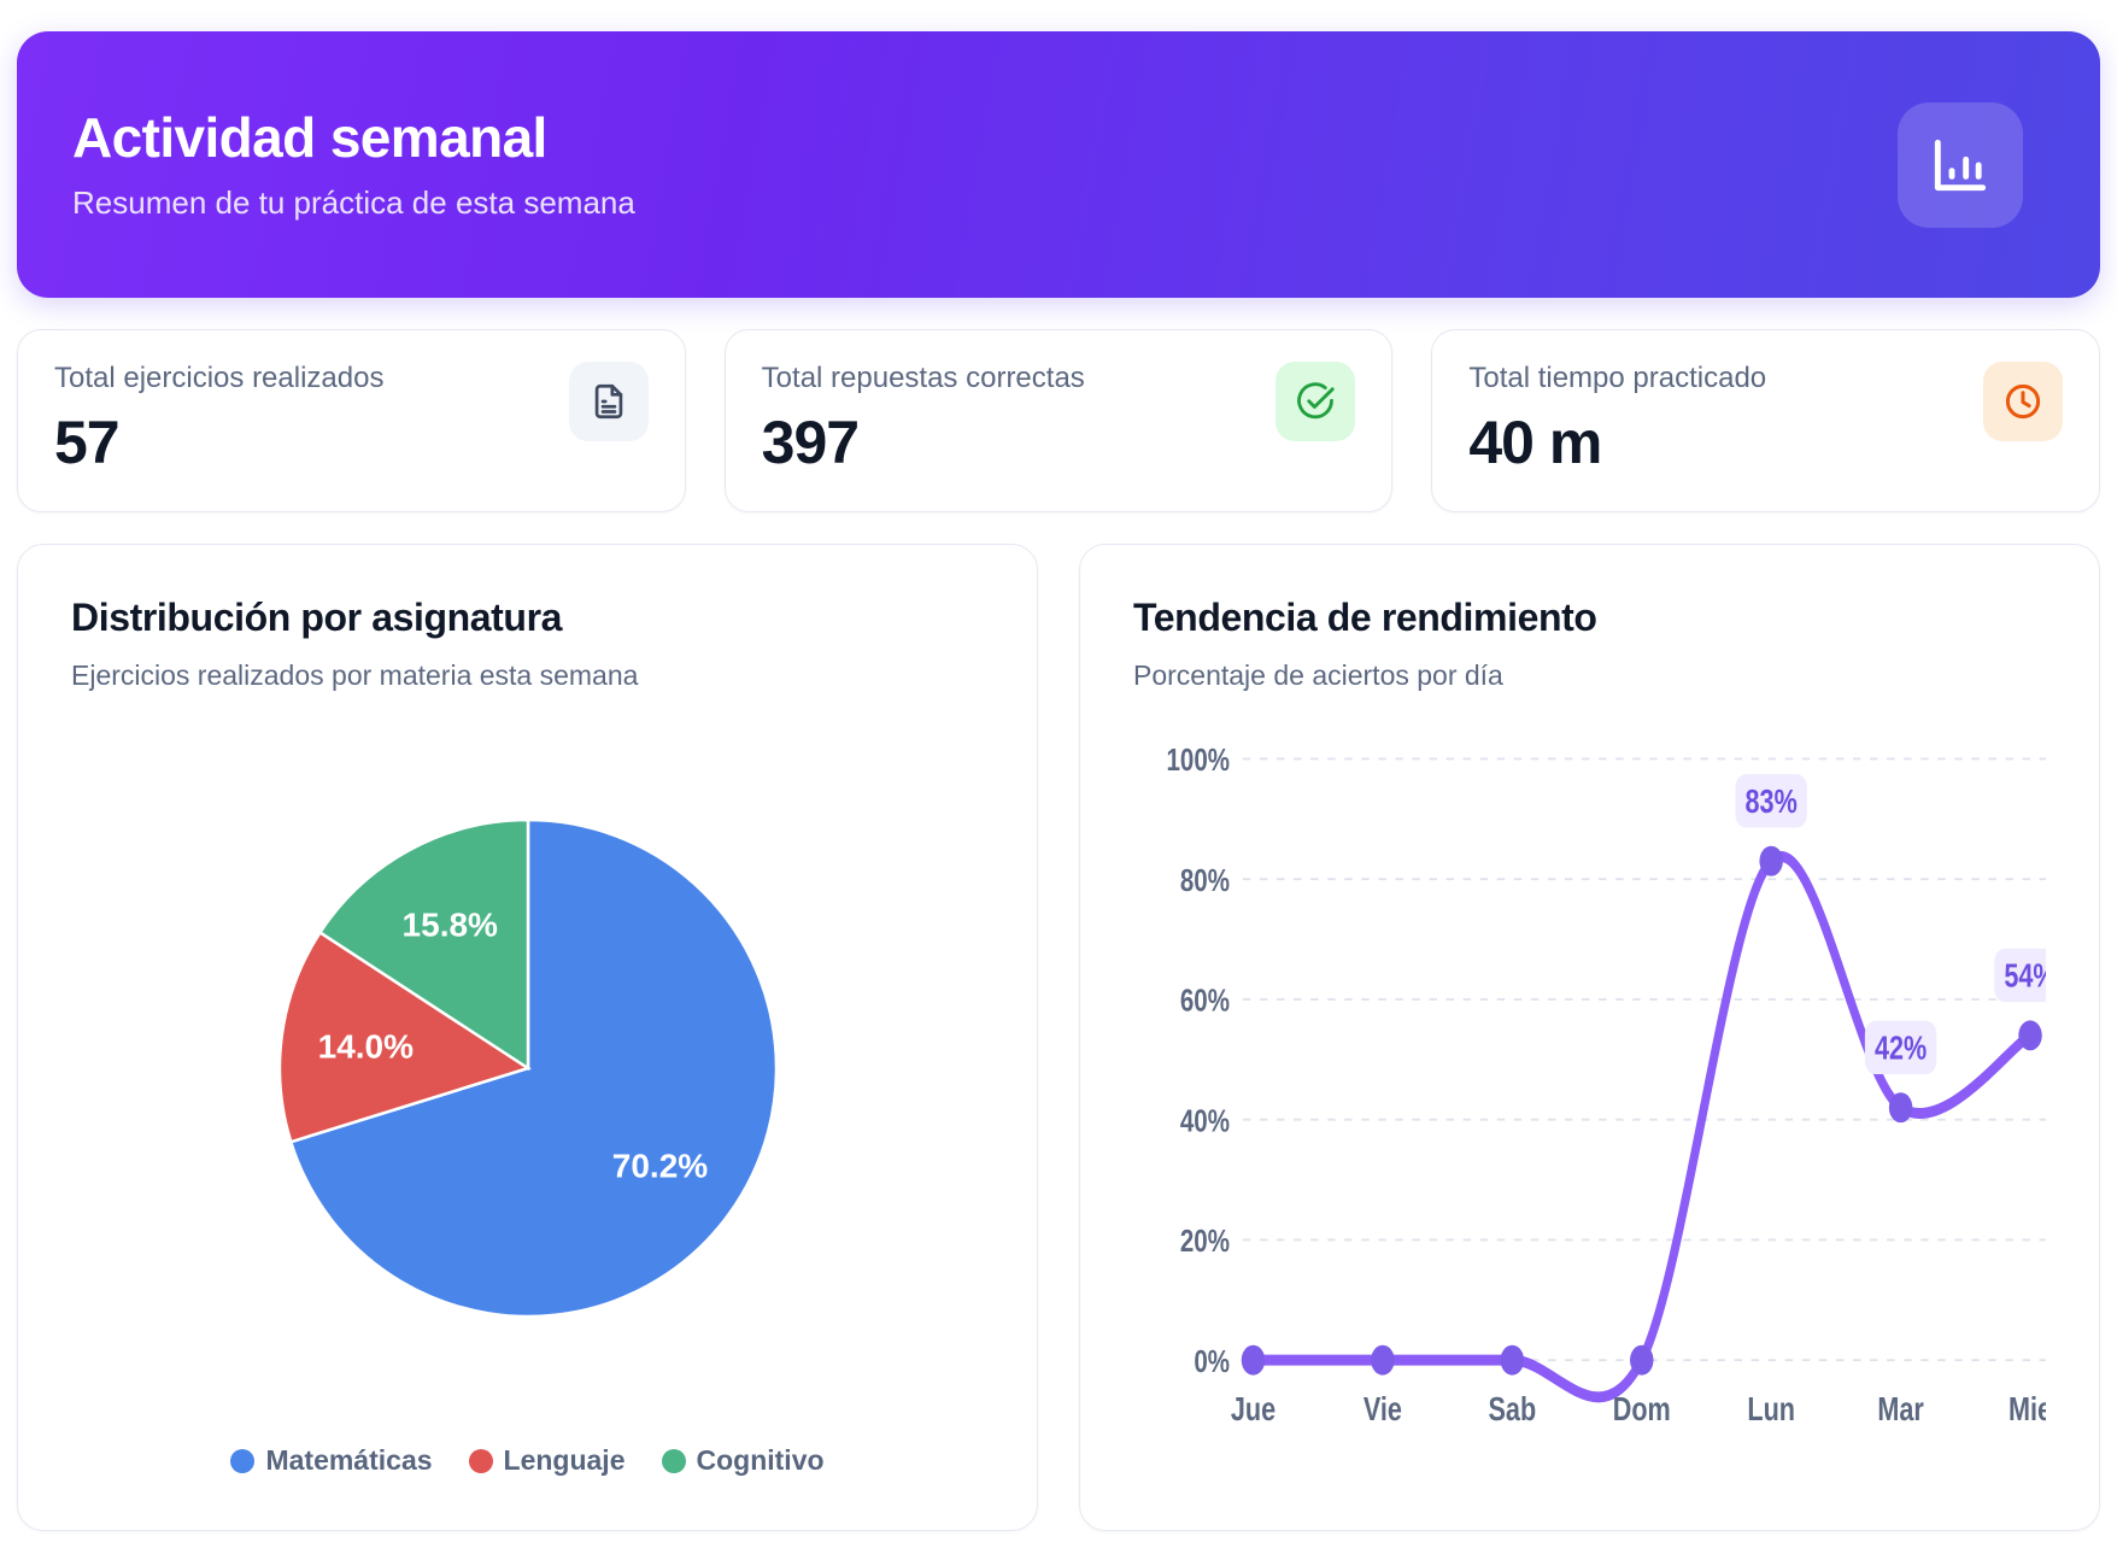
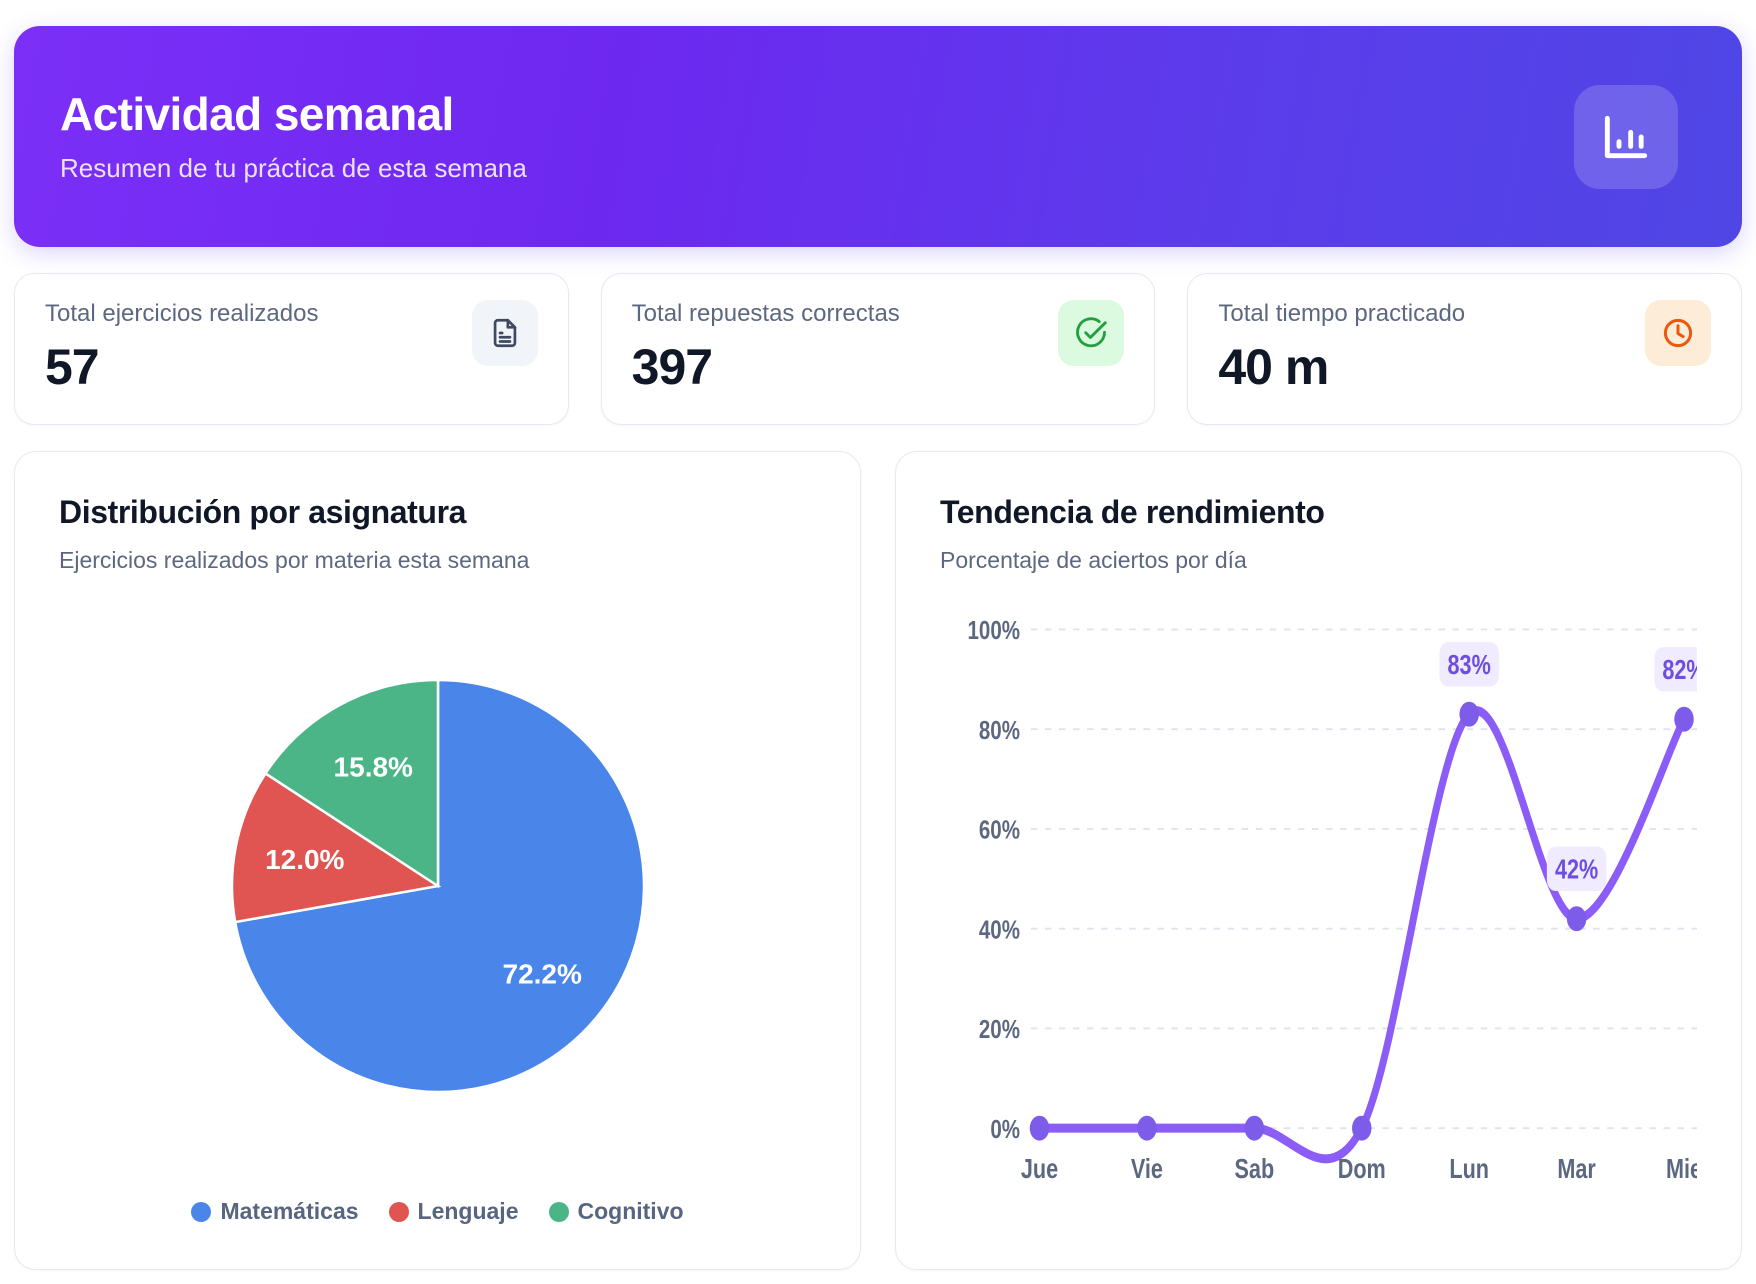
Distribución por asignatura/Matemáticas: 70.2% -> 72.2%
Distribución por asignatura/Lenguaje: 14.0% -> 12.0%
Tendencia de rendimiento/Mie: 54% -> 82%
